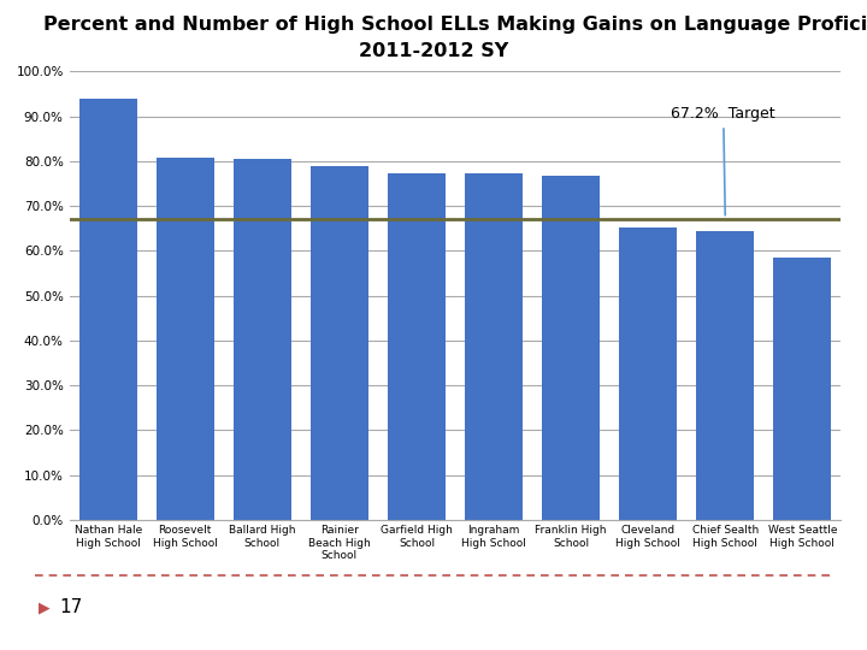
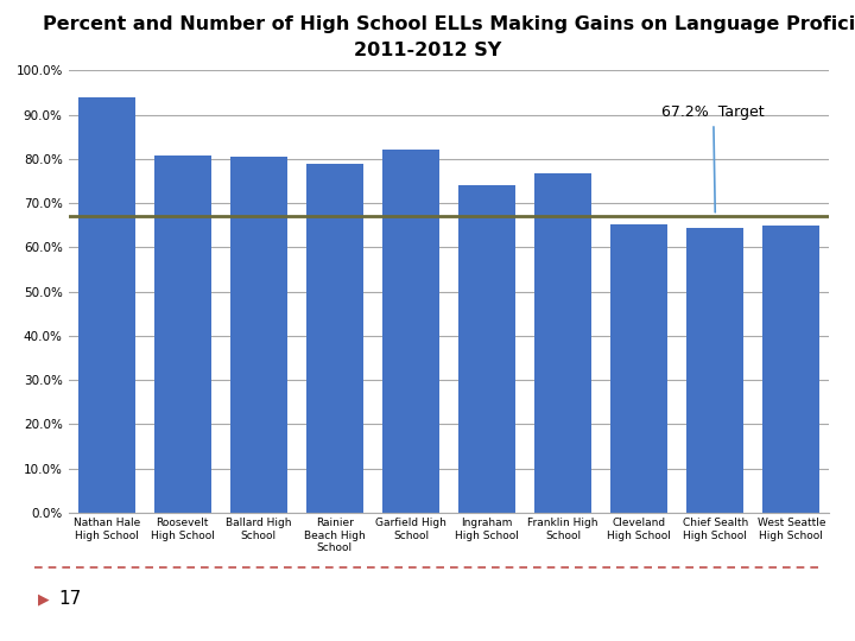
Garfield High School: 77.2% -> 82.0%
Ingraham High School: 77.2% -> 74.0%
West Seattle High School: 58.5% -> 65.0%
